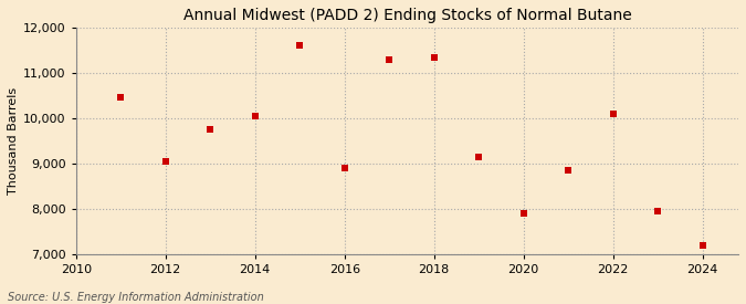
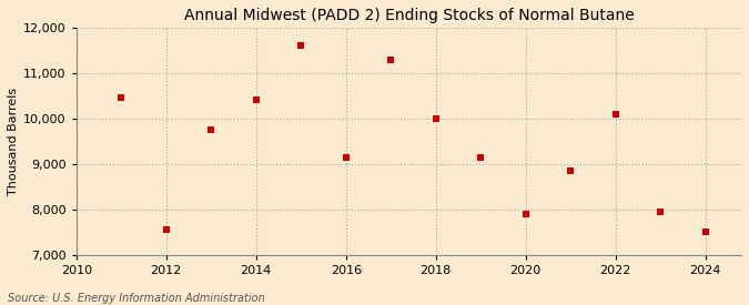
2012: 9,050 -> 7,550
2014: 10,050 -> 10,400
2016: 8,900 -> 9,150
2018: 11,350 -> 10,000
2024: 7,200 -> 7,500
